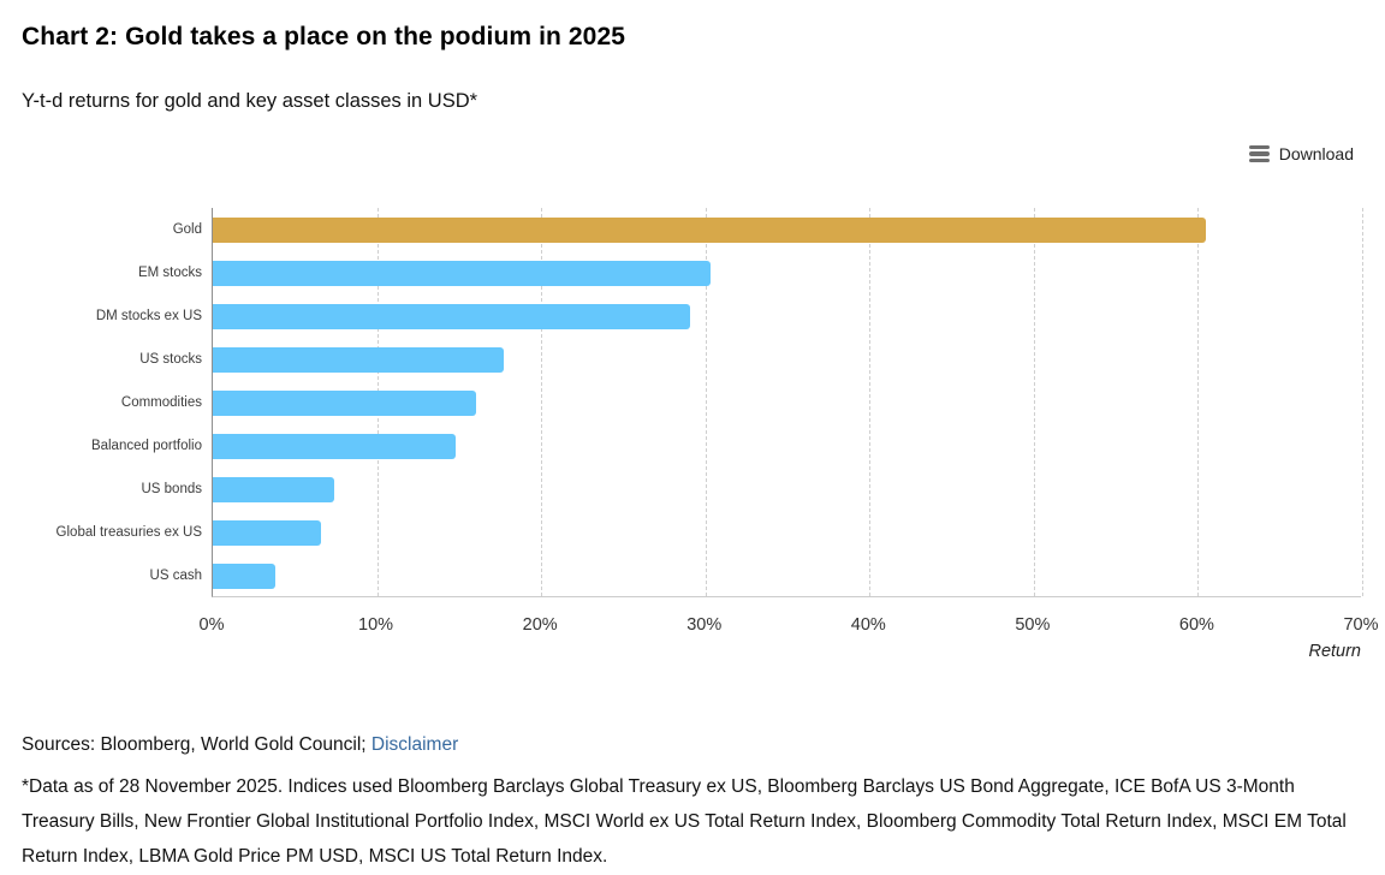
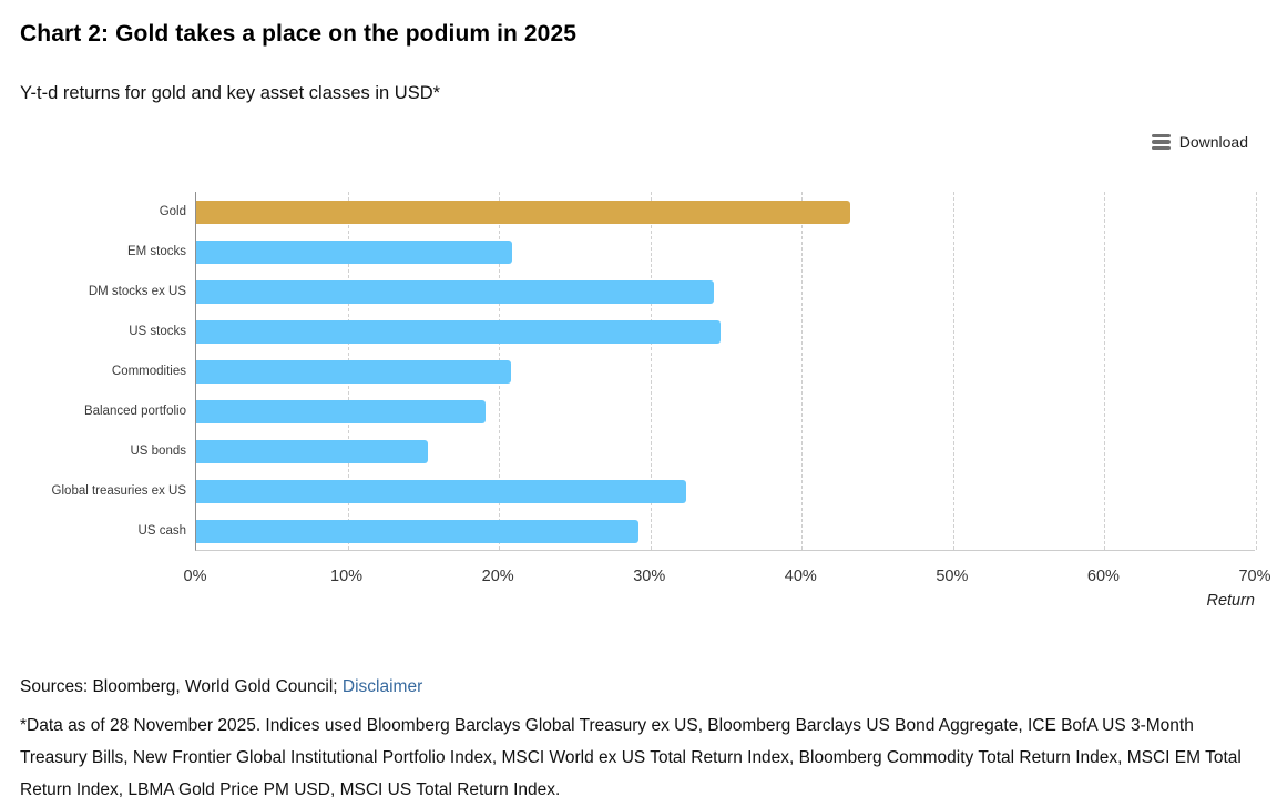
Gold: 60.5% -> 43.2%
EM stocks: 30.3% -> 20.9%
DM stocks ex US: 29.1% -> 34.2%
US stocks: 17.7% -> 34.6%
Commodities: 16.0% -> 20.8%
Balanced portfolio: 14.8% -> 19.1%
US bonds: 7.4% -> 15.3%
Global treasuries ex US: 6.6% -> 32.4%
US cash: 3.8% -> 29.2%
